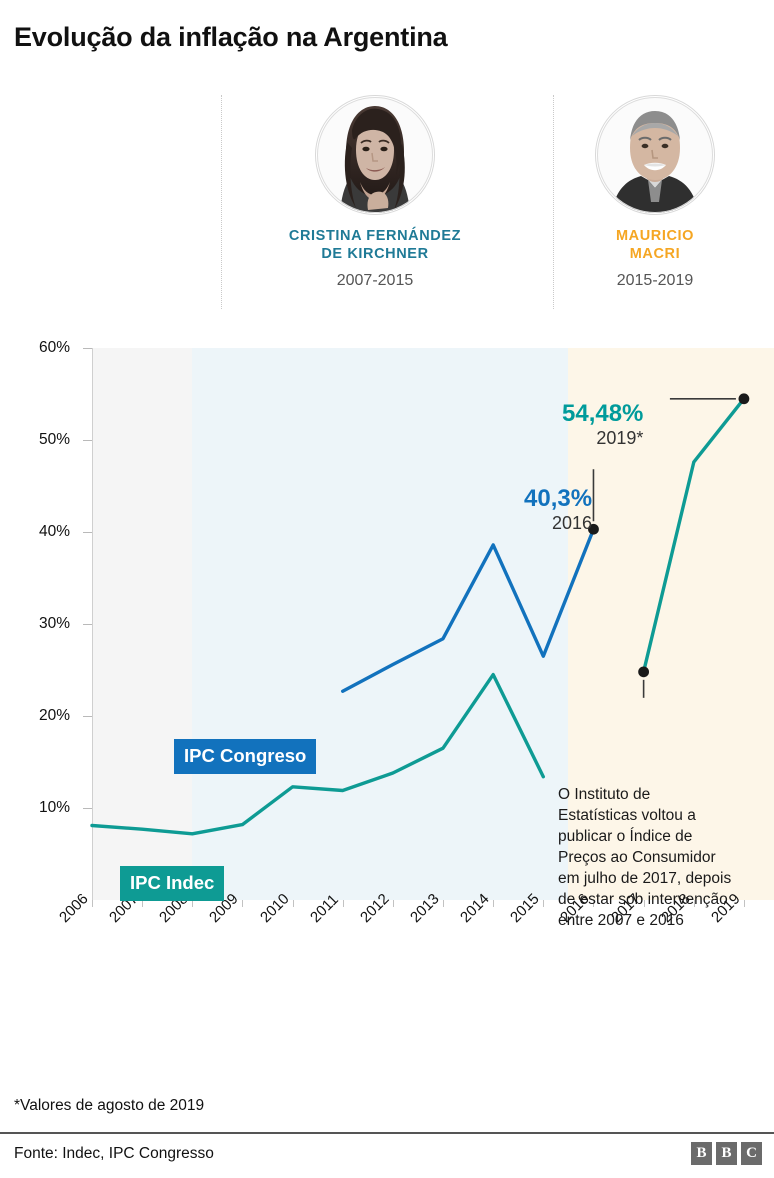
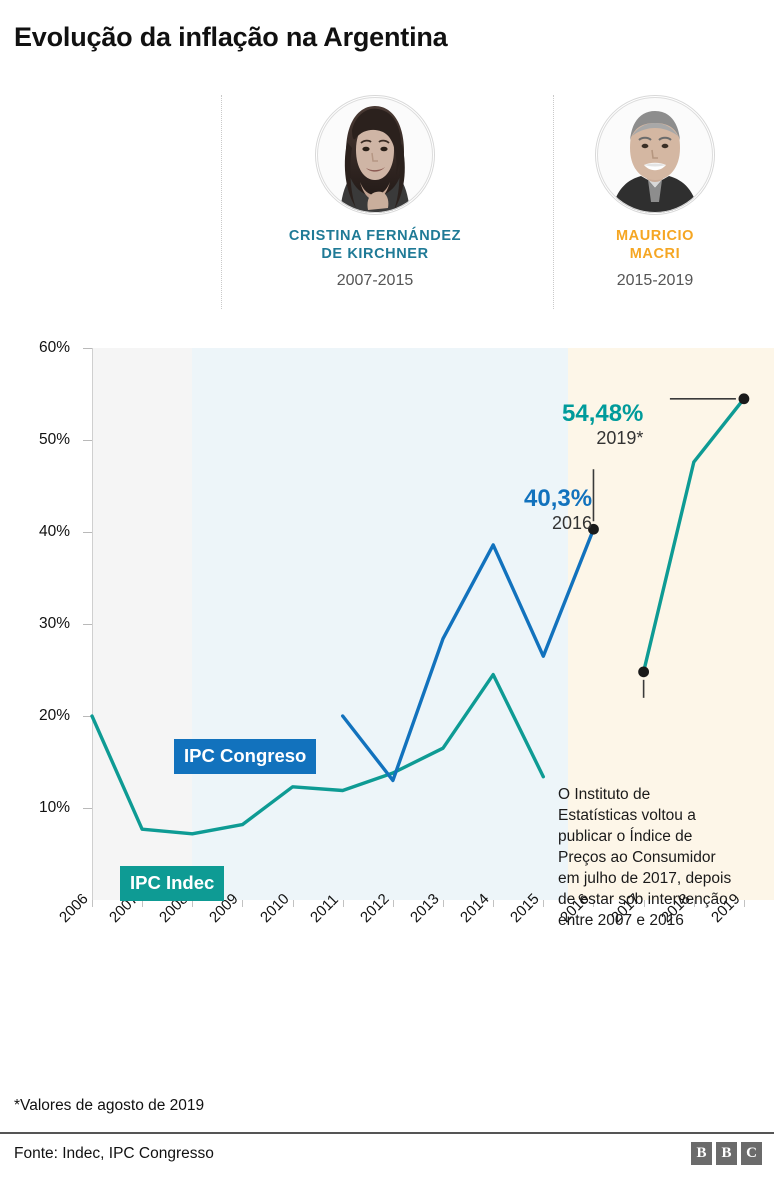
IPC Indec/2006: 8% -> 20%
IPC Congreso/2011: 23% -> 20%
IPC Congreso/2012: 26% -> 13%
